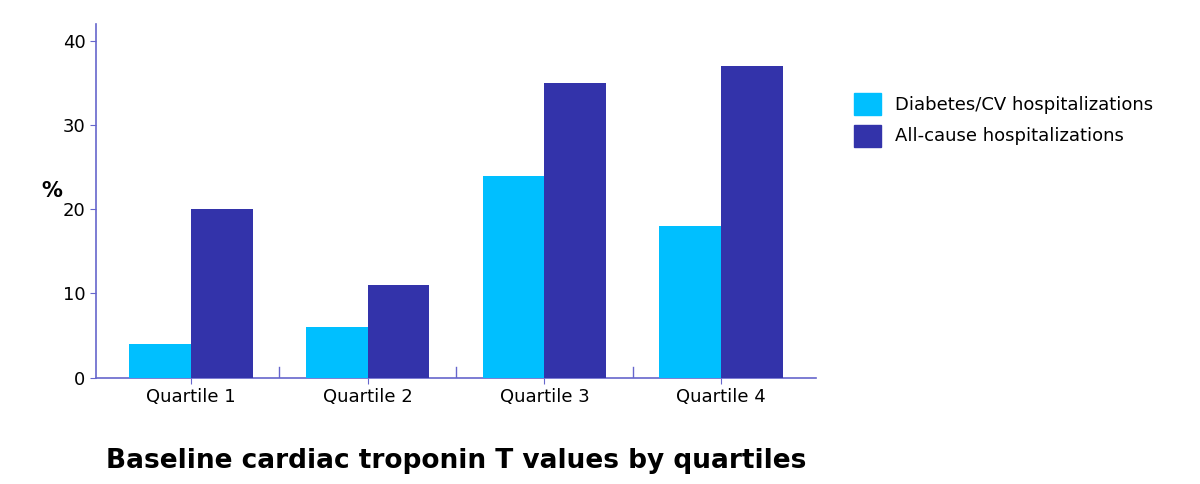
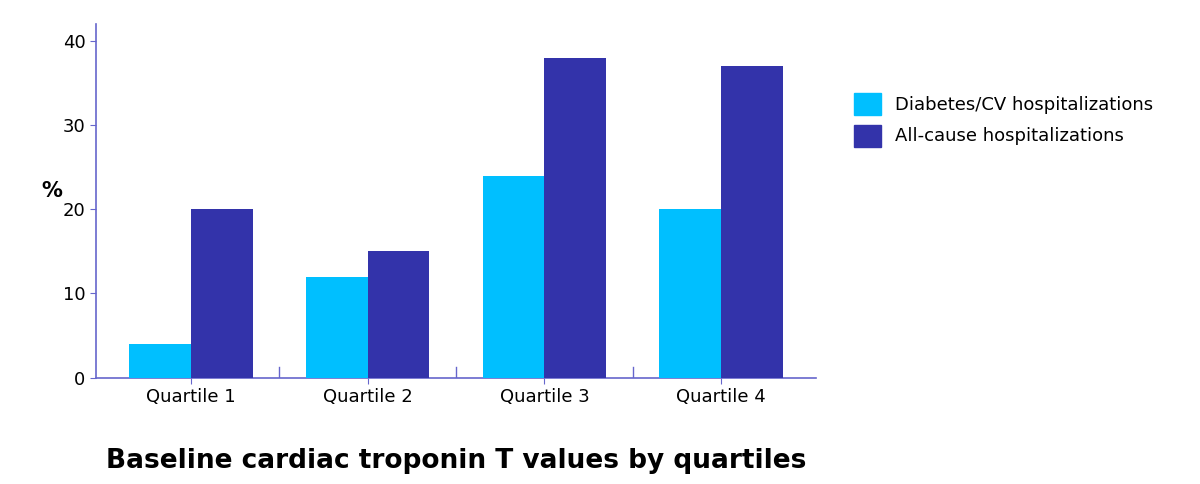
Diabetes/CV hospitalizations/Quartile 2: 6 -> 12
All-cause hospitalizations/Quartile 2: 11 -> 15
All-cause hospitalizations/Quartile 3: 35 -> 38
Diabetes/CV hospitalizations/Quartile 4: 18 -> 20
